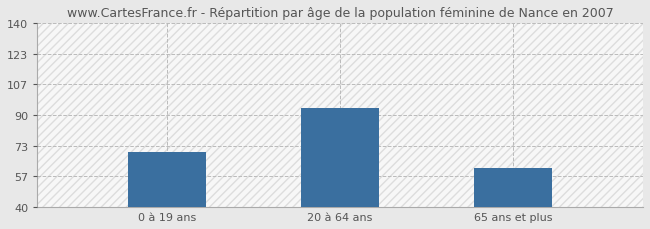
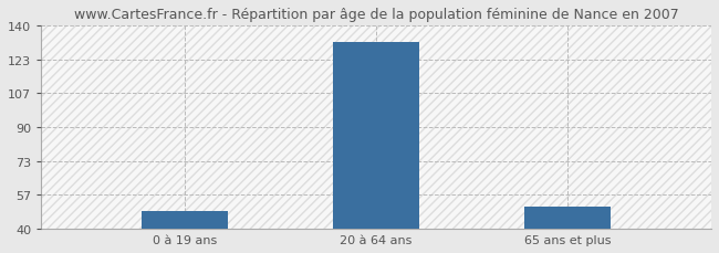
0 à 19 ans: 70 -> 49
20 à 64 ans: 94 -> 132
65 ans et plus: 61 -> 51
